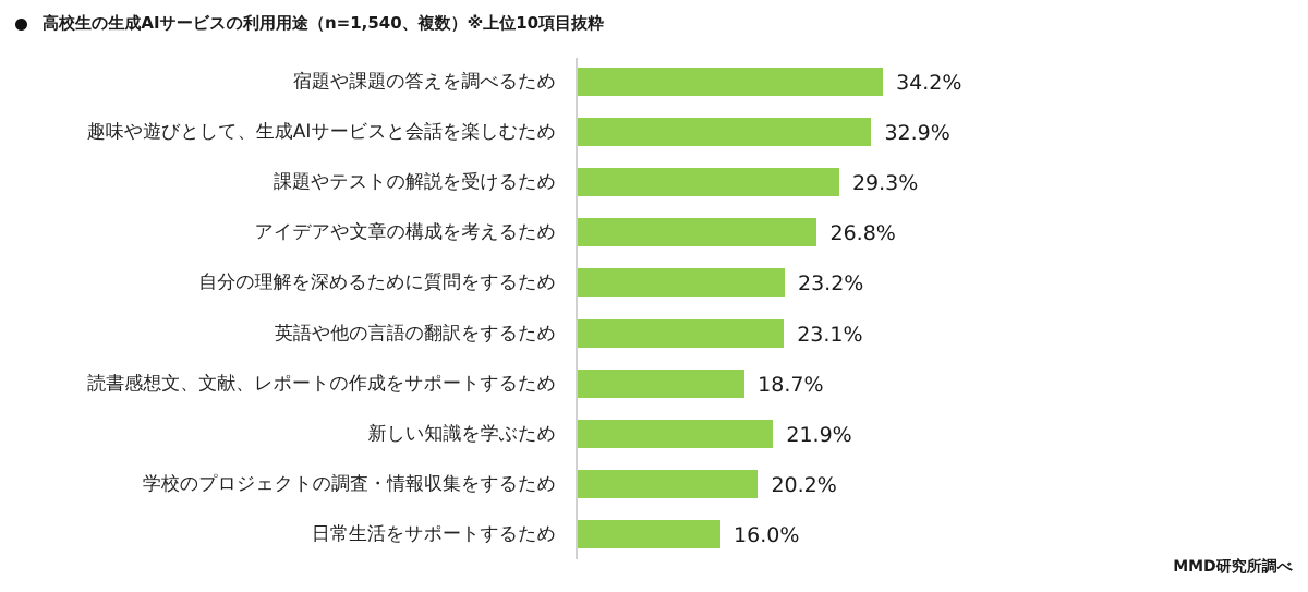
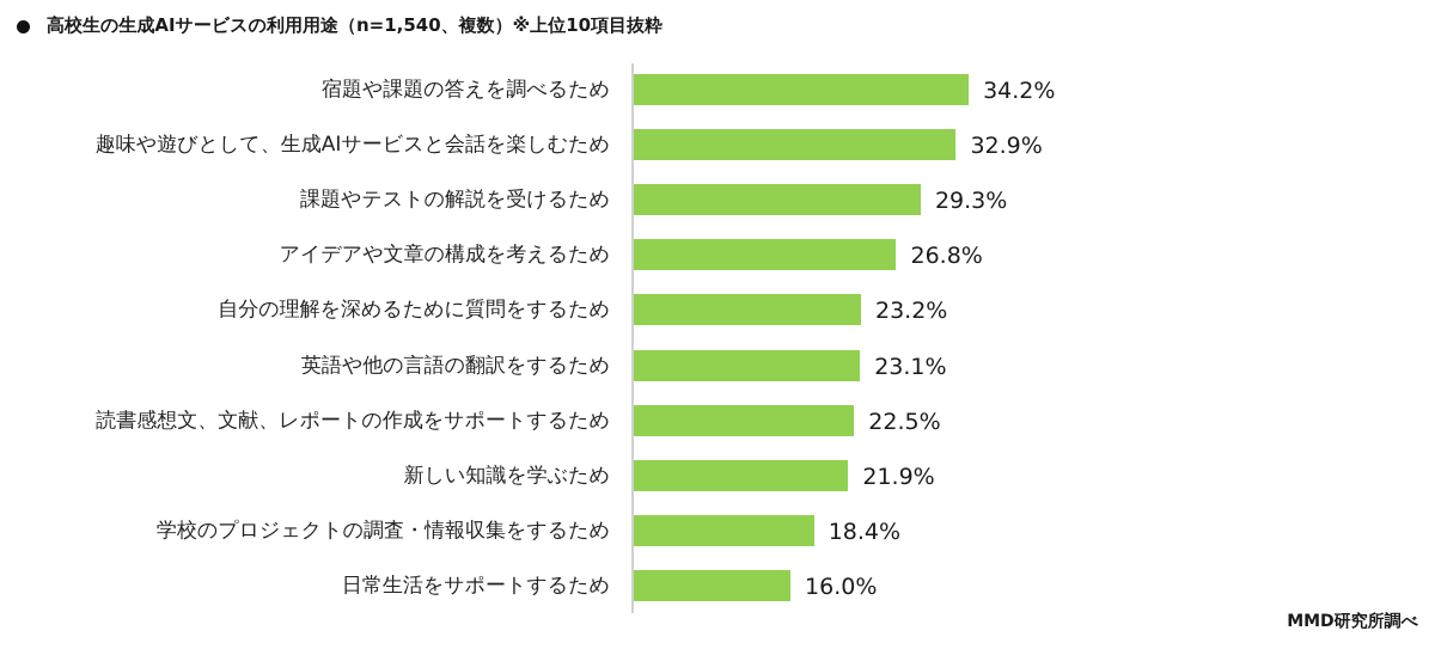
読書感想文、文献、レポートの作成をサポートするため: 18.7% -> 22.5%
学校のプロジェクトの調査・情報収集をするため: 20.2% -> 18.4%
